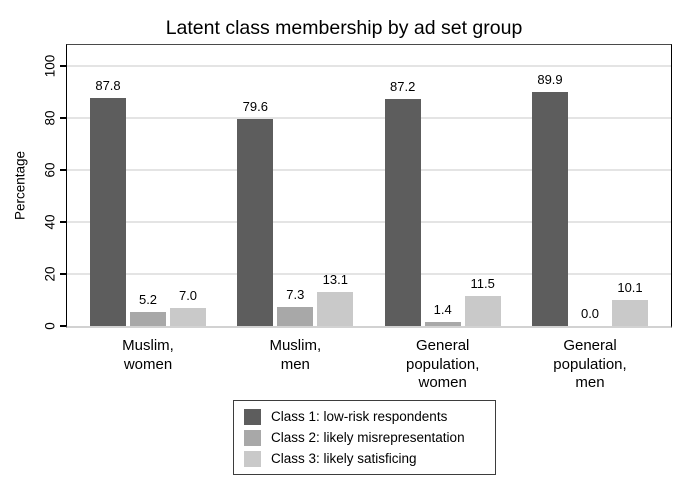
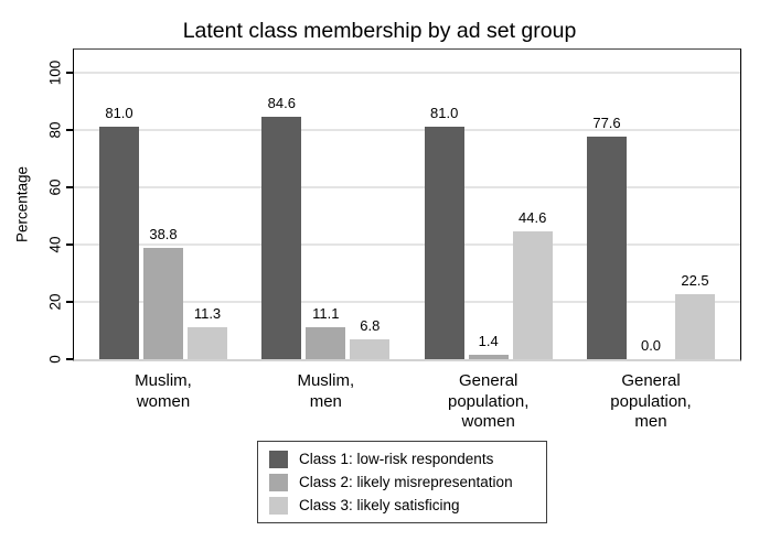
Class 1: low-risk respondents/Muslim, women: 87.8 -> 81.0
Class 2: likely misrepresentation/Muslim, women: 5.2 -> 38.8
Class 3: likely satisficing/Muslim, women: 7.0 -> 11.3
Class 1: low-risk respondents/Muslim, men: 79.6 -> 84.6
Class 2: likely misrepresentation/Muslim, men: 7.3 -> 11.1
Class 3: likely satisficing/Muslim, men: 13.1 -> 6.8
Class 1: low-risk respondents/General population, women: 87.2 -> 81.0
Class 3: likely satisficing/General population, women: 11.5 -> 44.6
Class 1: low-risk respondents/General population, men: 89.9 -> 77.6
Class 3: likely satisficing/General population, men: 10.1 -> 22.5
